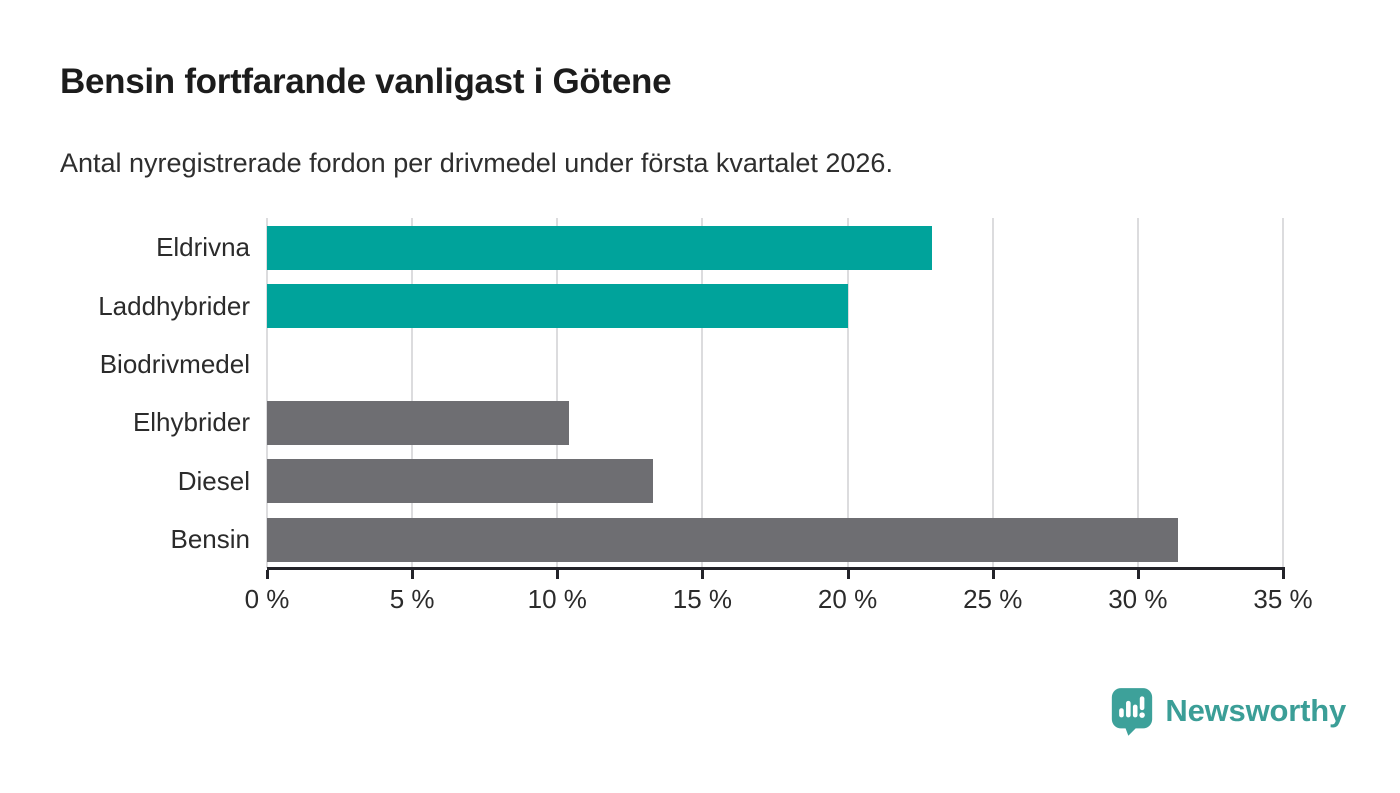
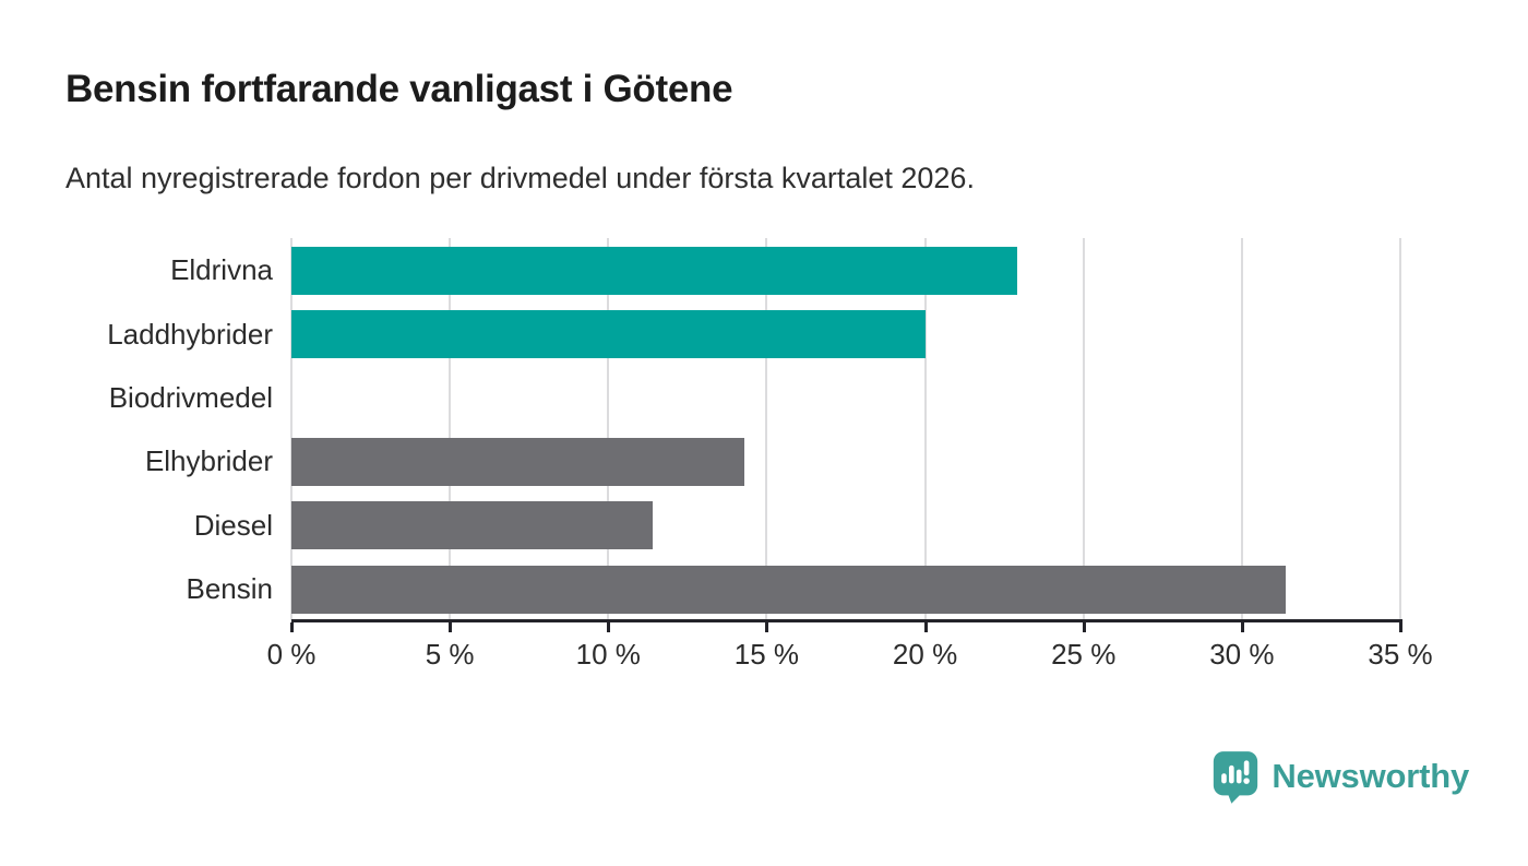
Elhybrider: 10.4% -> 14.3%
Diesel: 13.3% -> 11.4%
